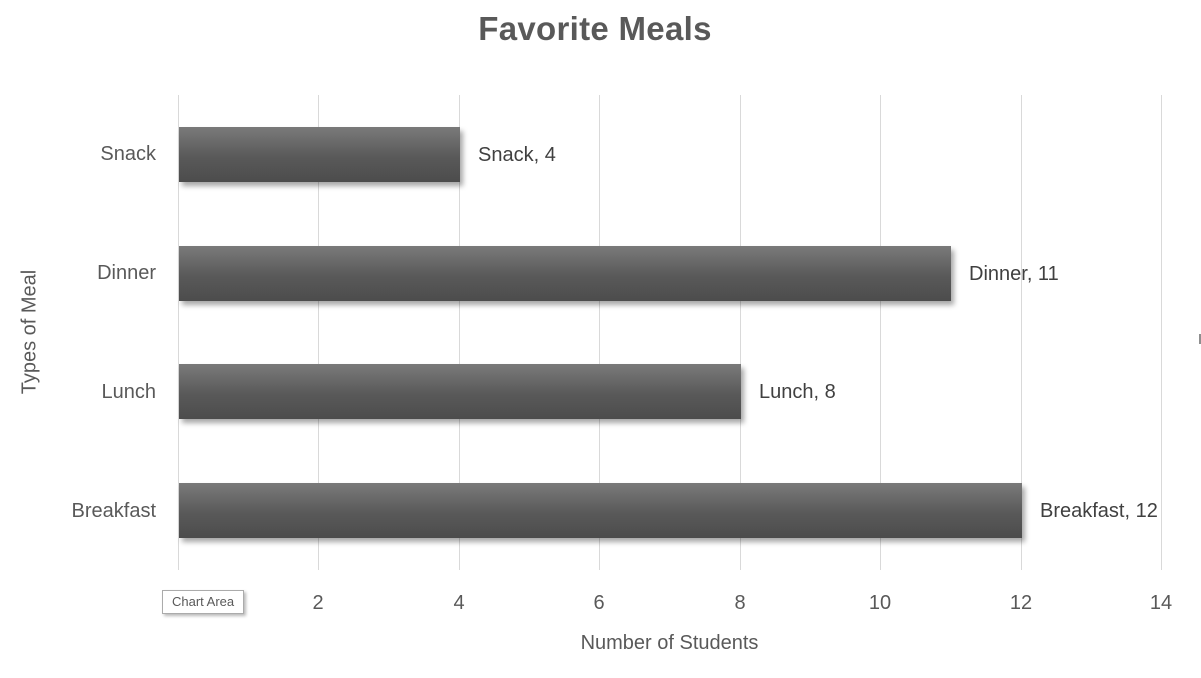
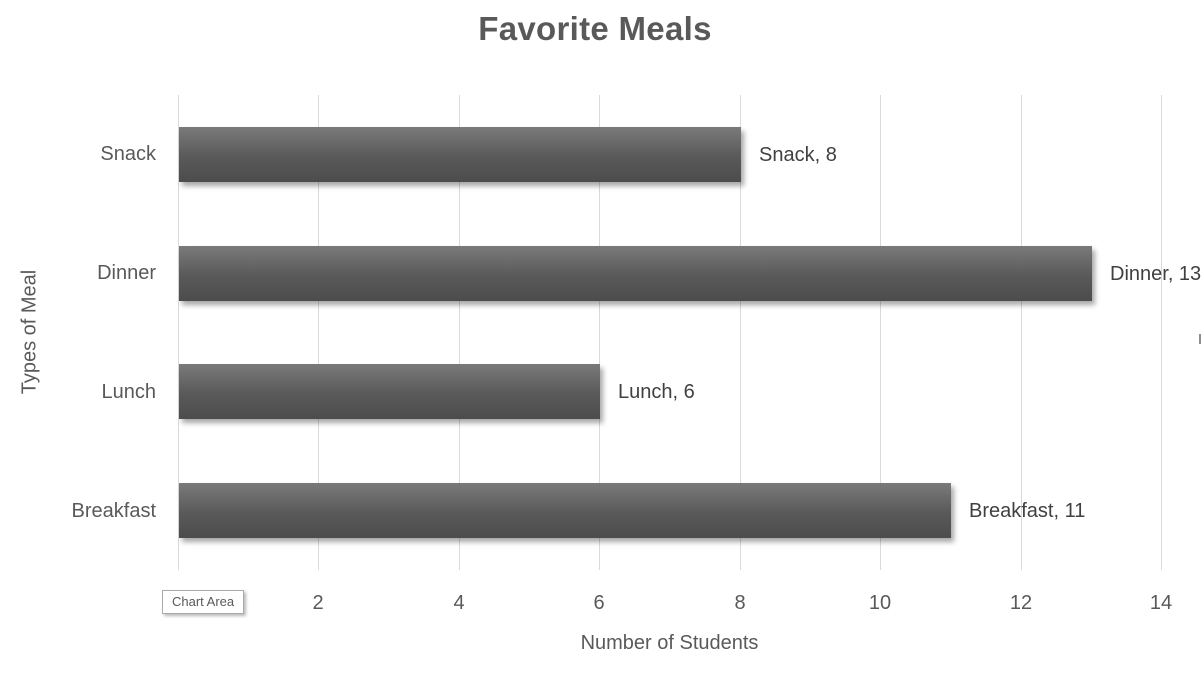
Snack: 4 -> 8
Dinner: 11 -> 13
Lunch: 8 -> 6
Breakfast: 12 -> 11
